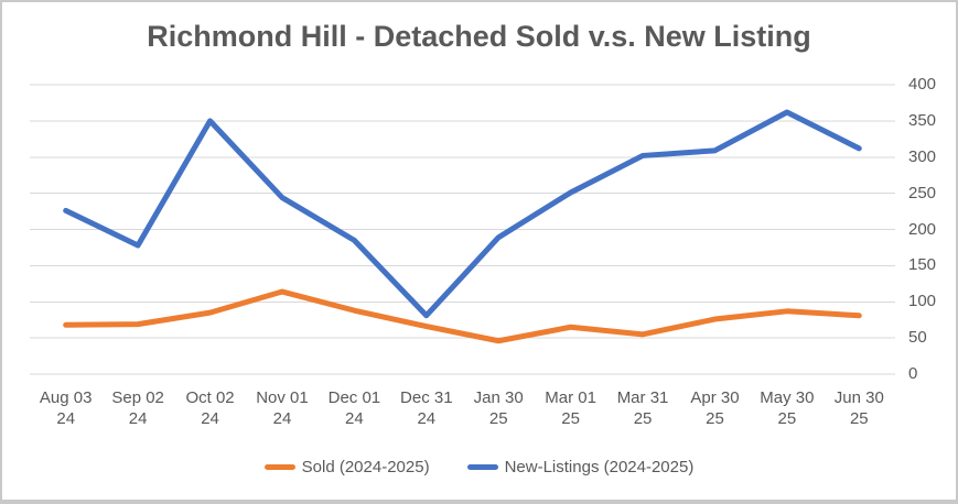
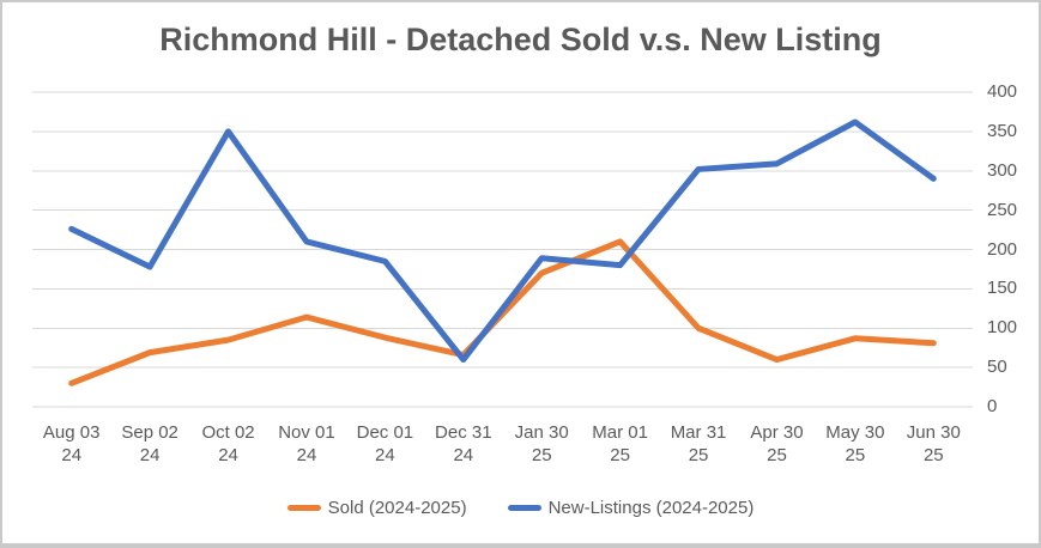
Sold (2024-2025)/Aug 03 24: 70 -> 30
New-Listings (2024-2025)/Nov 01 24: 240 -> 210
New-Listings (2024-2025)/Dec 31 24: 80 -> 60
Sold (2024-2025)/Jan 30 25: 50 -> 170
Sold (2024-2025)/Mar 01 25: 60 -> 210
New-Listings (2024-2025)/Mar 01 25: 250 -> 180
Sold (2024-2025)/Mar 31 25: 60 -> 100
Sold (2024-2025)/Apr 30 25: 80 -> 60
New-Listings (2024-2025)/Jun 30 25: 310 -> 290
